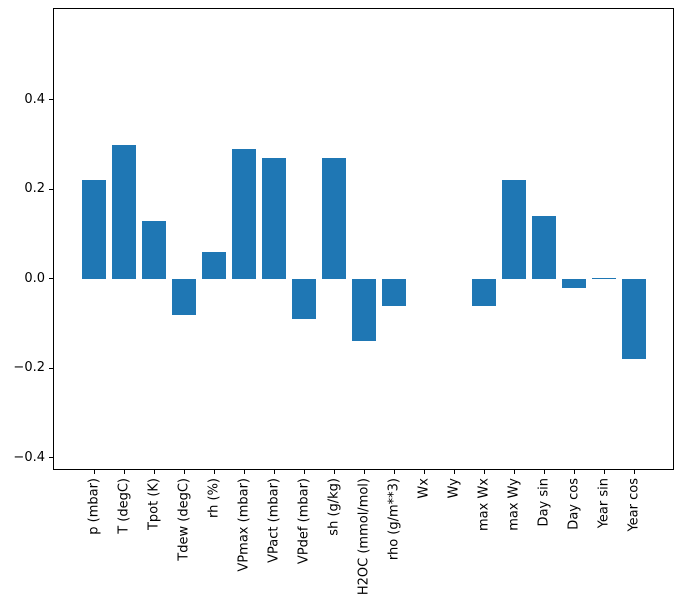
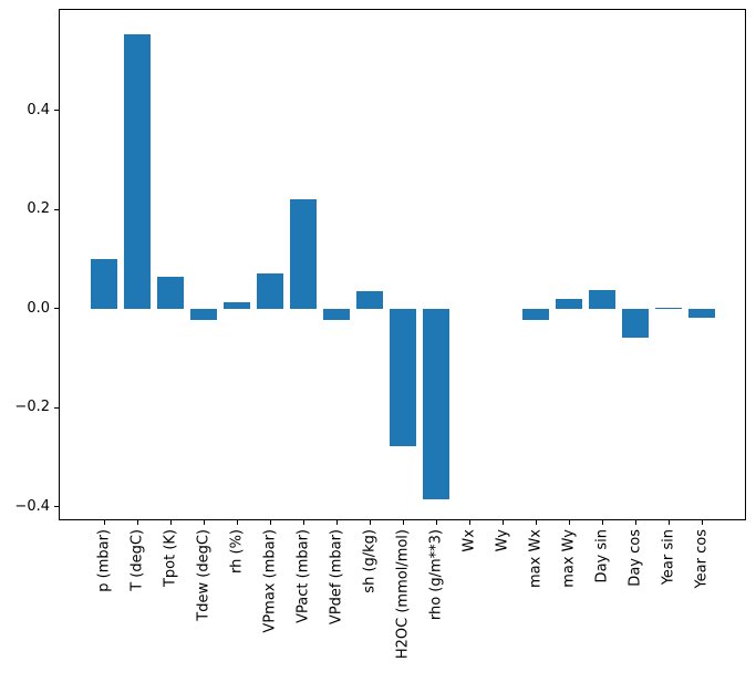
p (mbar): 0.22 -> 0.10
T (degC): 0.30 -> 0.55
Tpot (K): 0.13 -> 0.07
Tdew (degC): -0.08 -> -0.02
rh (%): 0.06 -> 0.01
VPmax (mbar): 0.29 -> 0.07
VPact (mbar): 0.27 -> 0.22
VPdef (mbar): -0.09 -> -0.02
sh (g/kg): 0.27 -> 0.04
H2OC (mmol/mol): -0.14 -> -0.28
rho (g/m**3): -0.06 -> -0.38
max Wx: -0.06 -> -0.02
max Wy: 0.22 -> 0.02
Day sin: 0.14 -> 0.04
Day cos: -0.02 -> -0.06
Year cos: -0.18 -> -0.02
